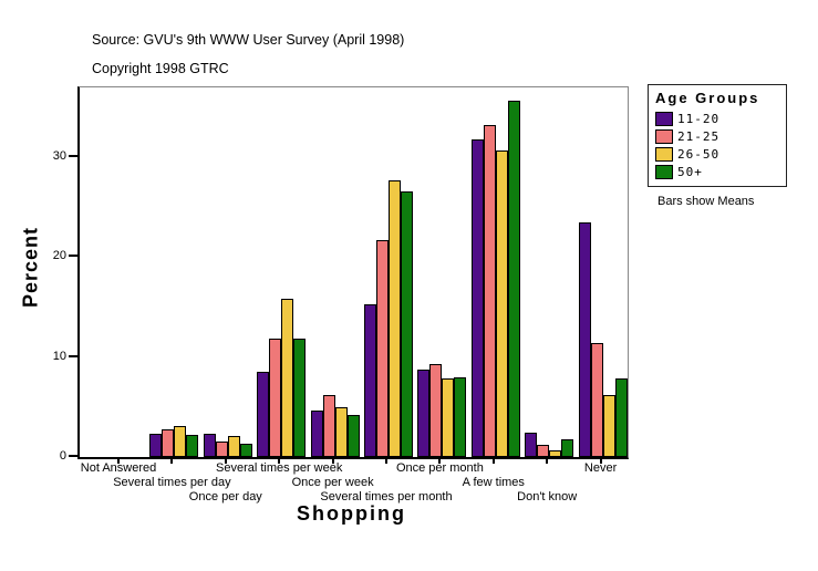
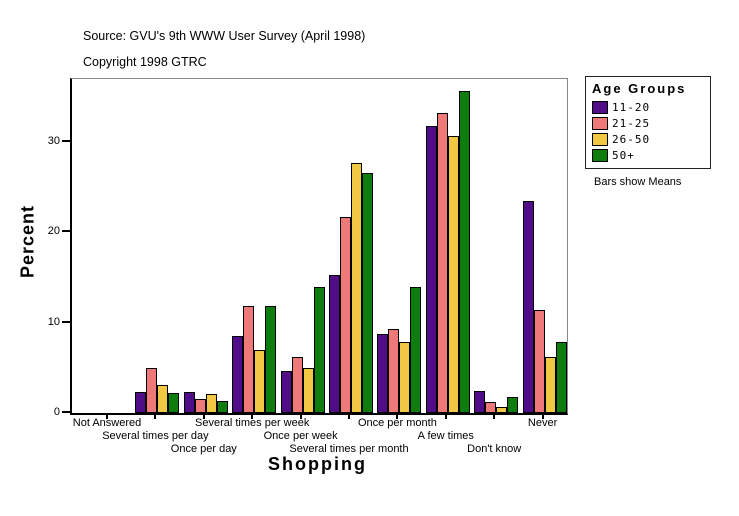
21-25/Several times per day: 3 -> 5
26-50/Several times per week: 16 -> 7
50+/Once per week: 4 -> 14
50+/Once per month: 8 -> 14
